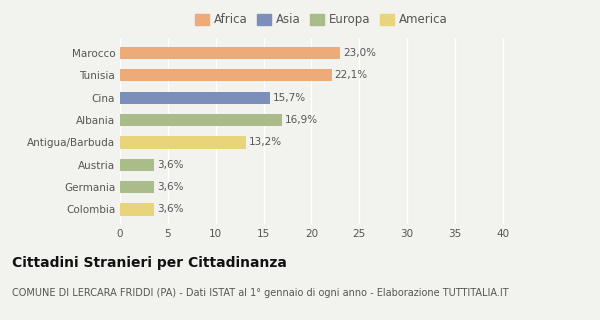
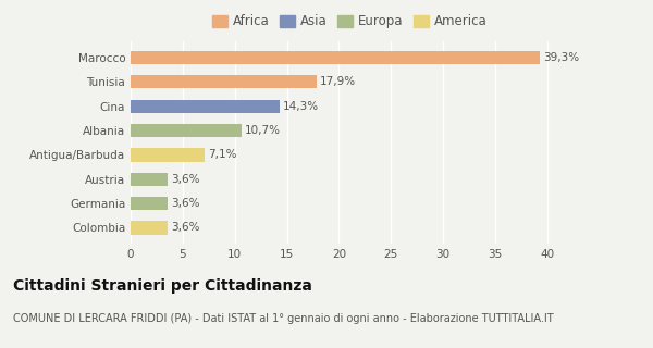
Marocco: 23,0% -> 39,3%
Tunisia: 22,1% -> 17,9%
Cina: 15,7% -> 14,3%
Albania: 16,9% -> 10,7%
Antigua/Barbuda: 13,2% -> 7,1%
